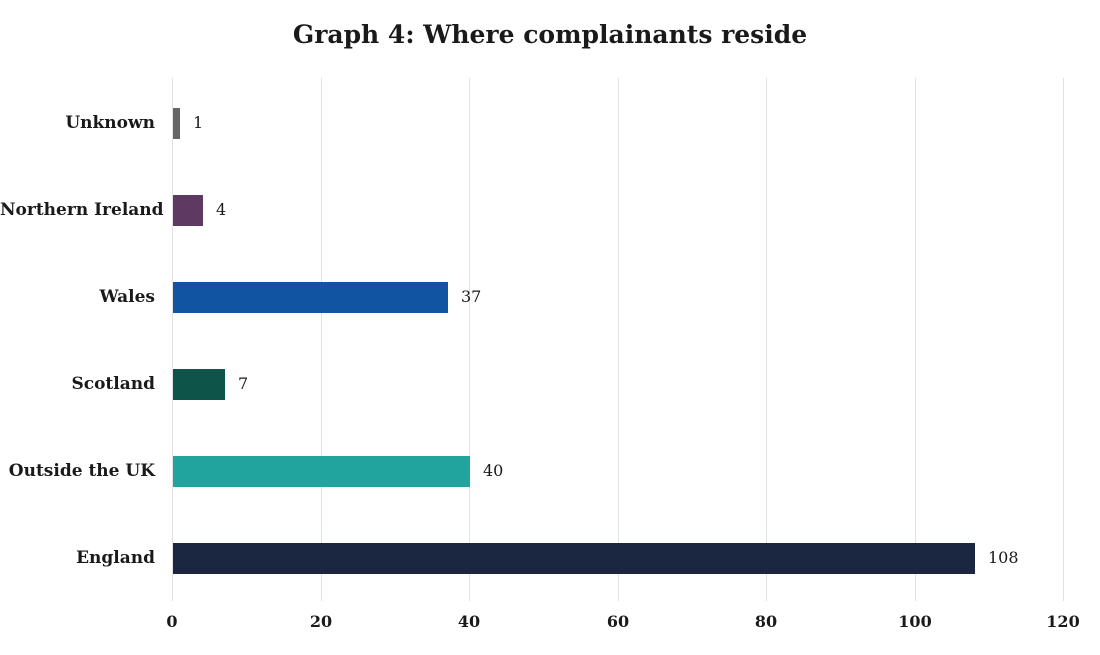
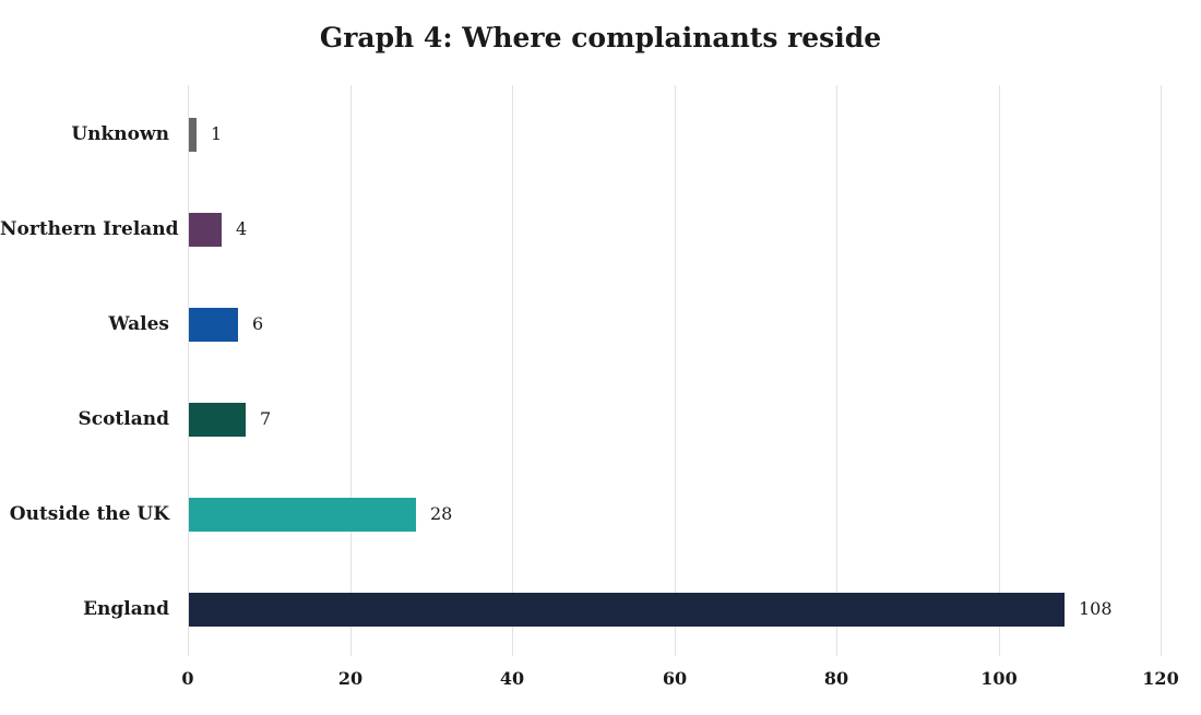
Wales: 37 -> 6
Outside the UK: 40 -> 28
